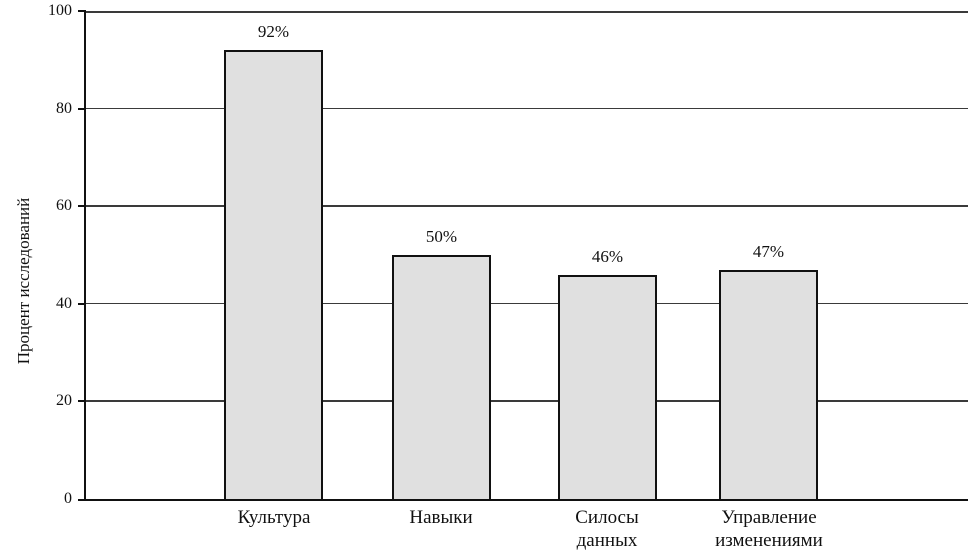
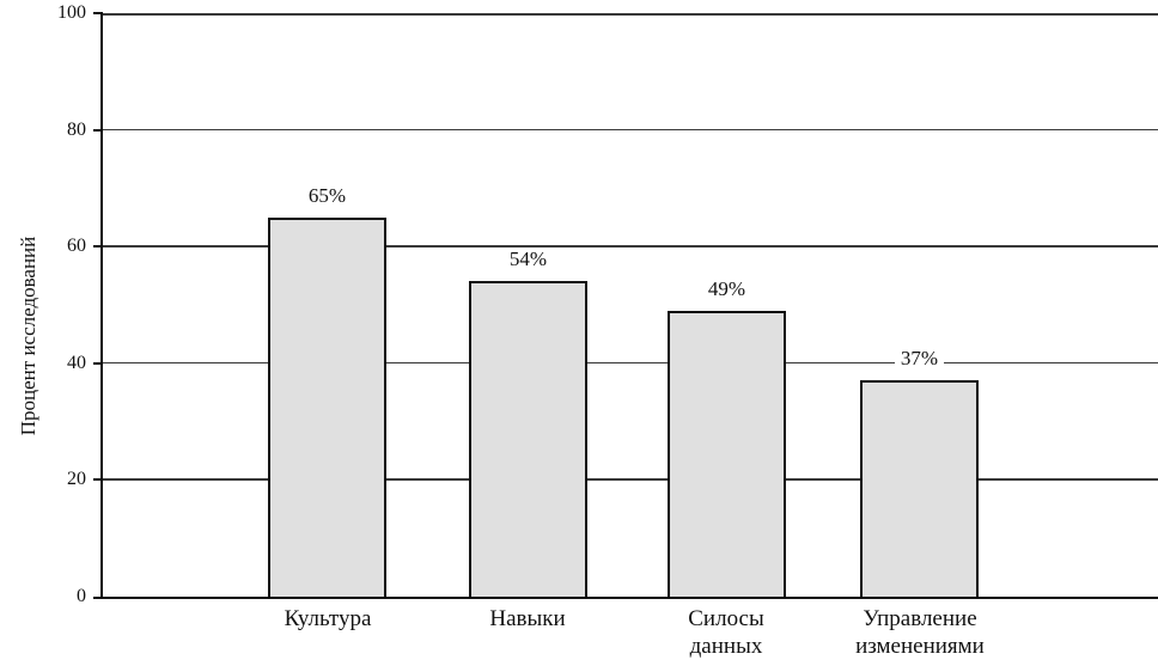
Культура: 92% -> 65%
Навыки: 50% -> 54%
Силосы данных: 46% -> 49%
Управление изменениями: 47% -> 37%
